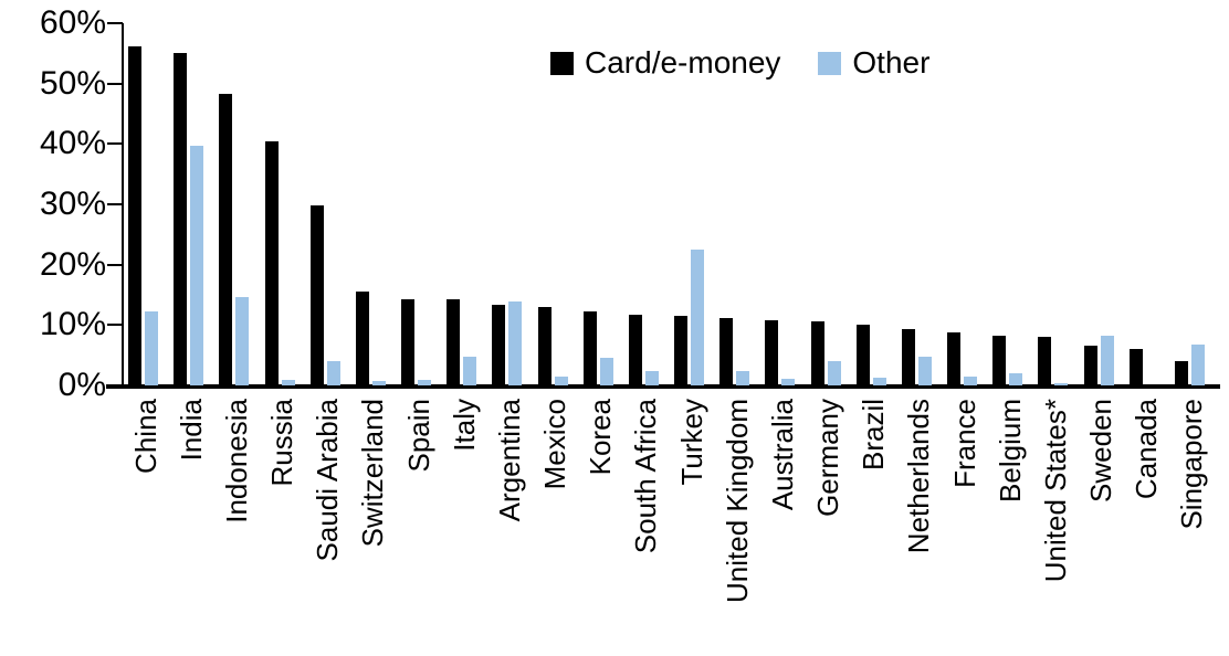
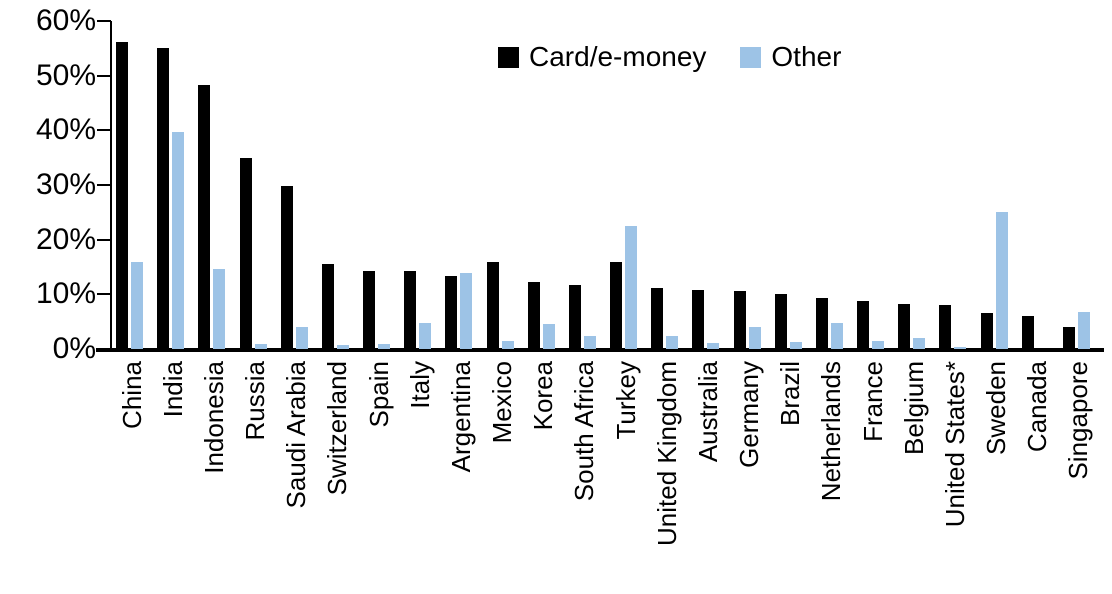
Other/China: 12% -> 16%
Card/e-money/Russia: 40% -> 35%
Card/e-money/Mexico: 13% -> 16%
Card/e-money/Turkey: 12% -> 16%
Other/Sweden: 8% -> 25%
